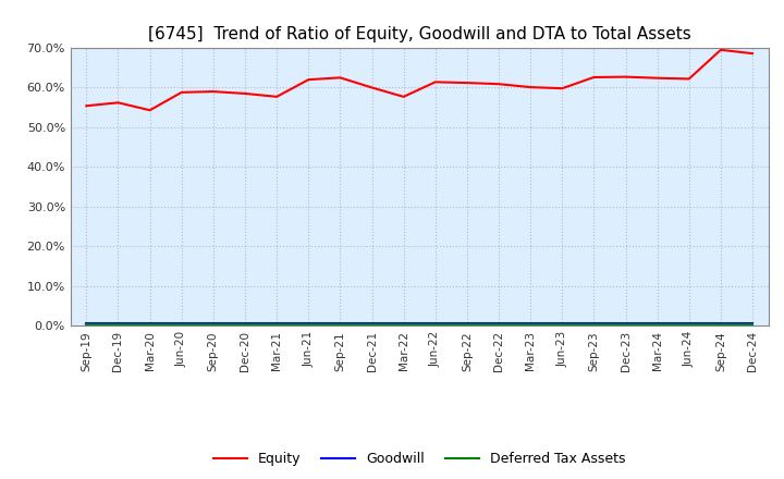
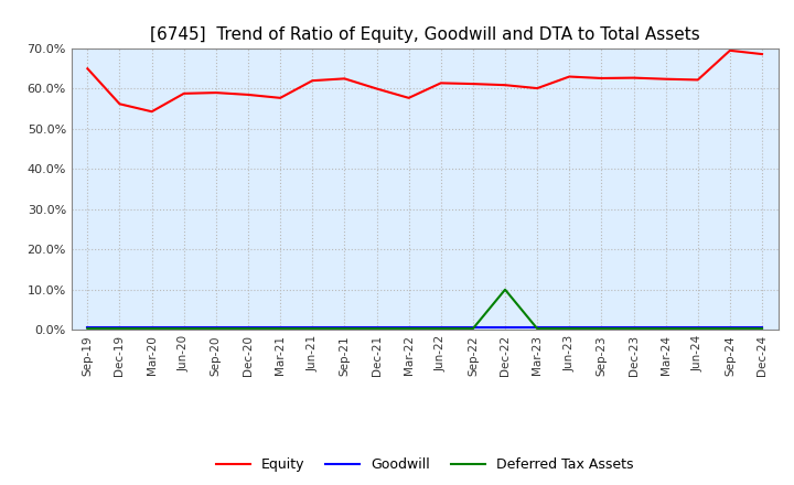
Equity/Sep-19: 55.4% -> 65.0%
Deferred Tax Assets/Dec-22: 0.3% -> 10.0%
Equity/Jun-23: 59.8% -> 63.0%
